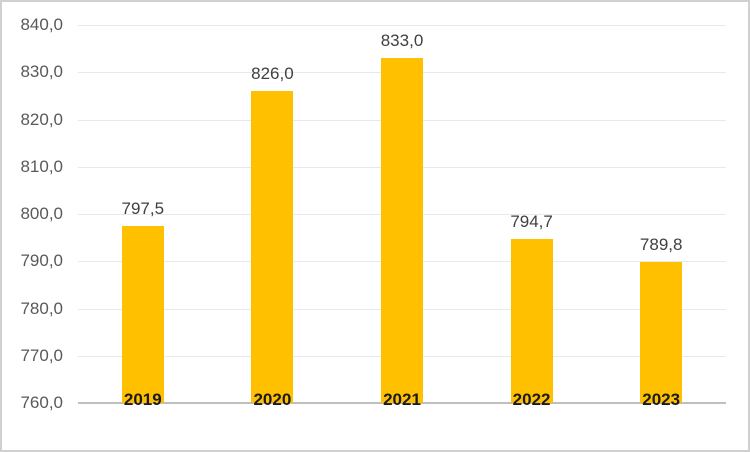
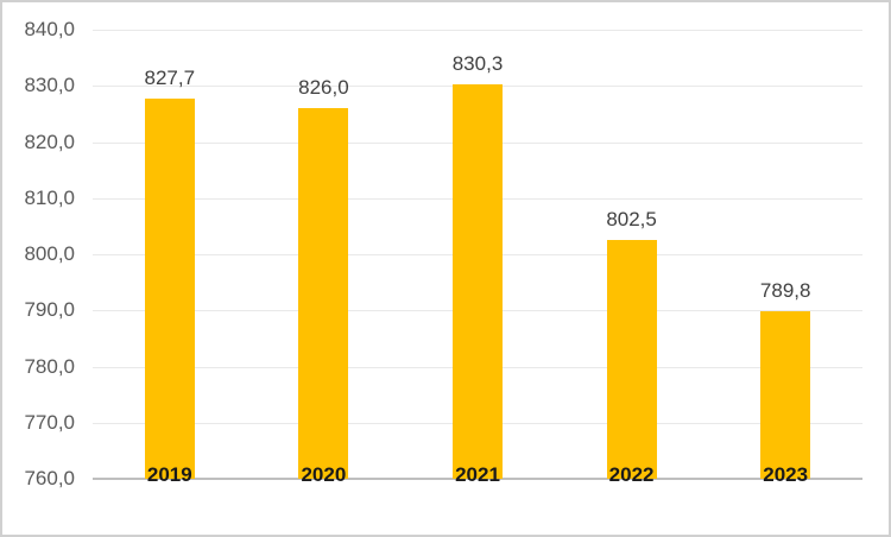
2019: 797,5 -> 827,7
2021: 833,0 -> 830,3
2022: 794,7 -> 802,5
